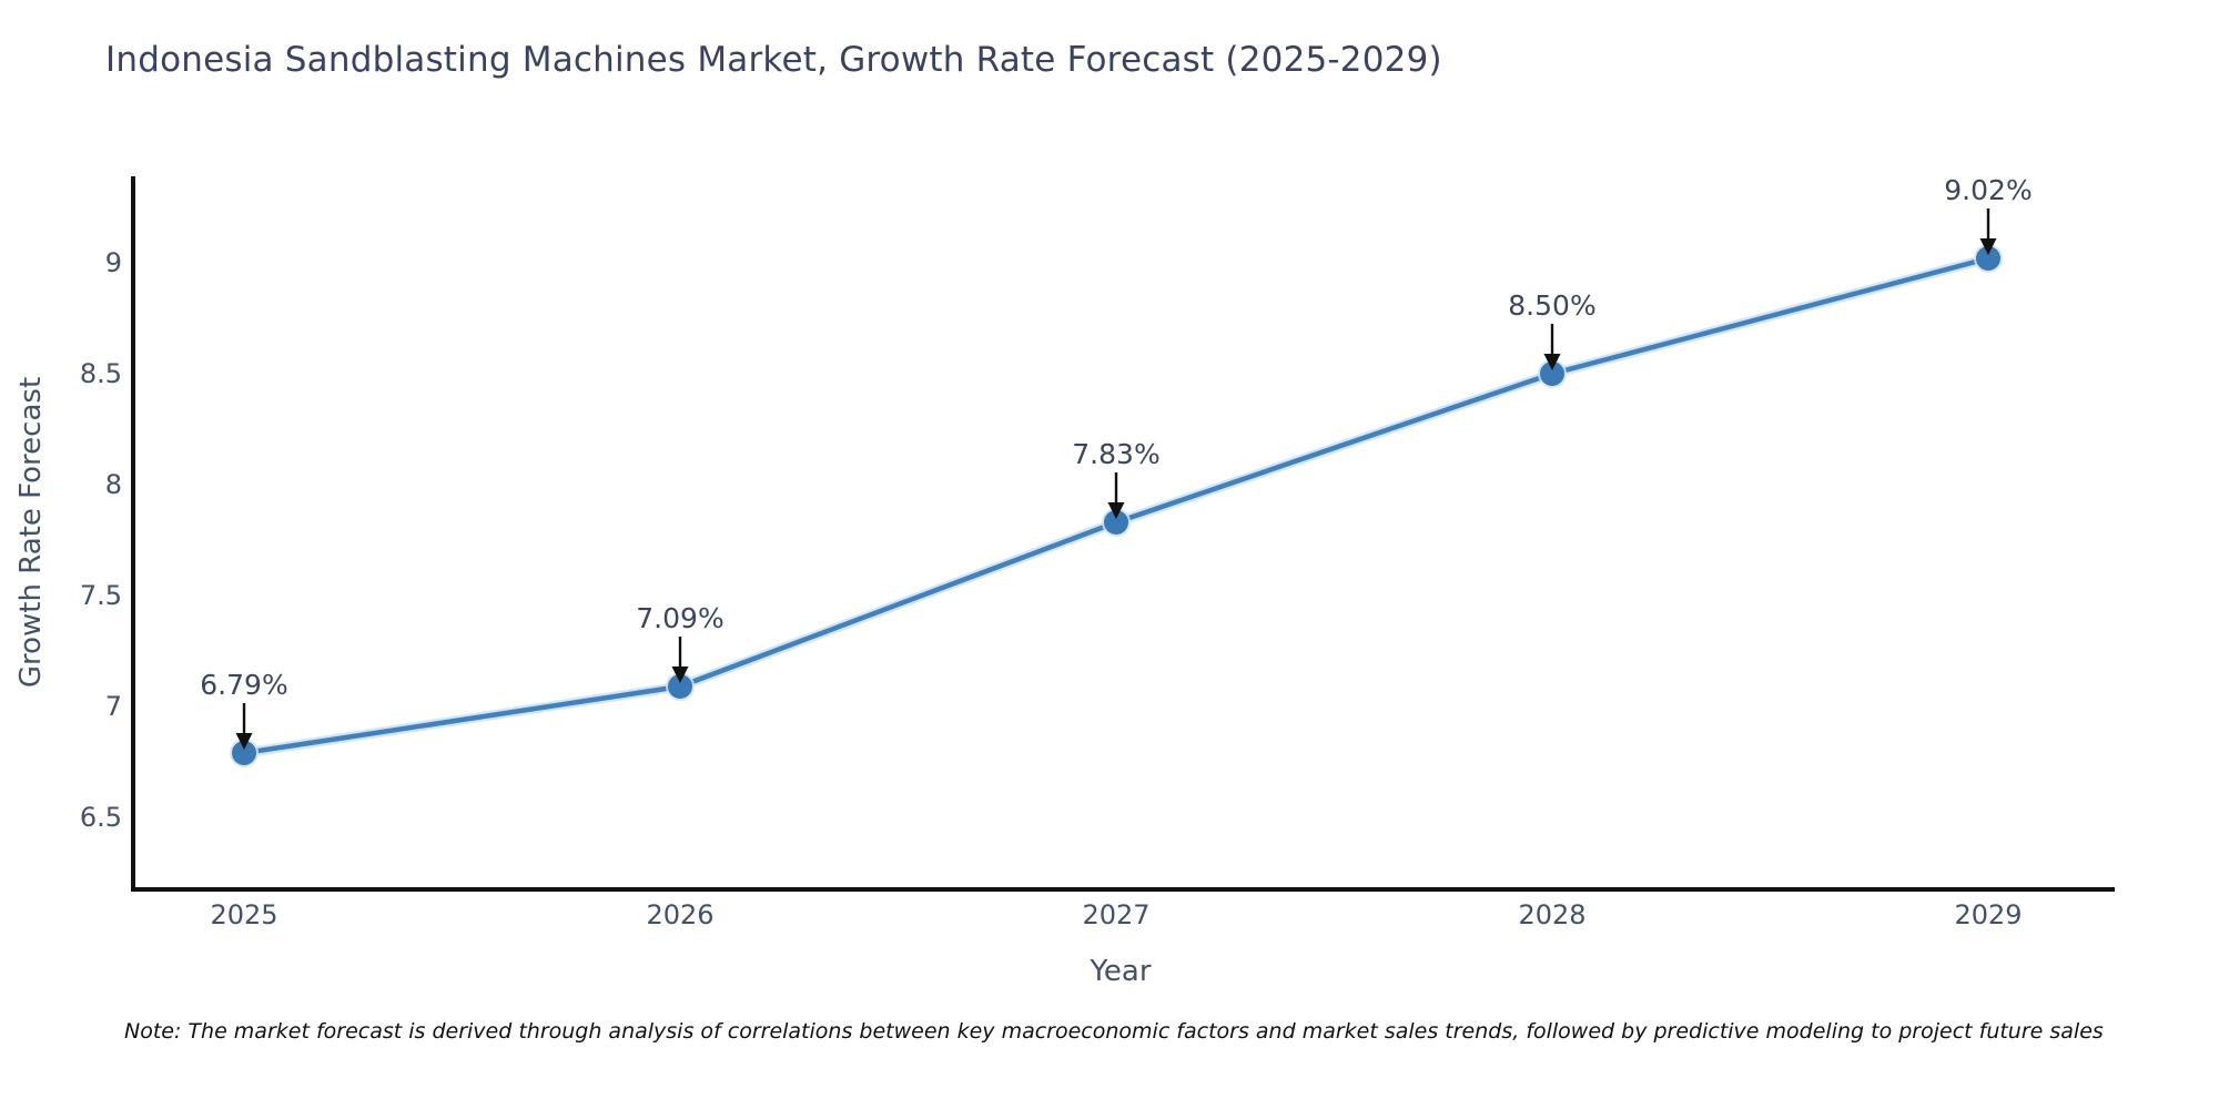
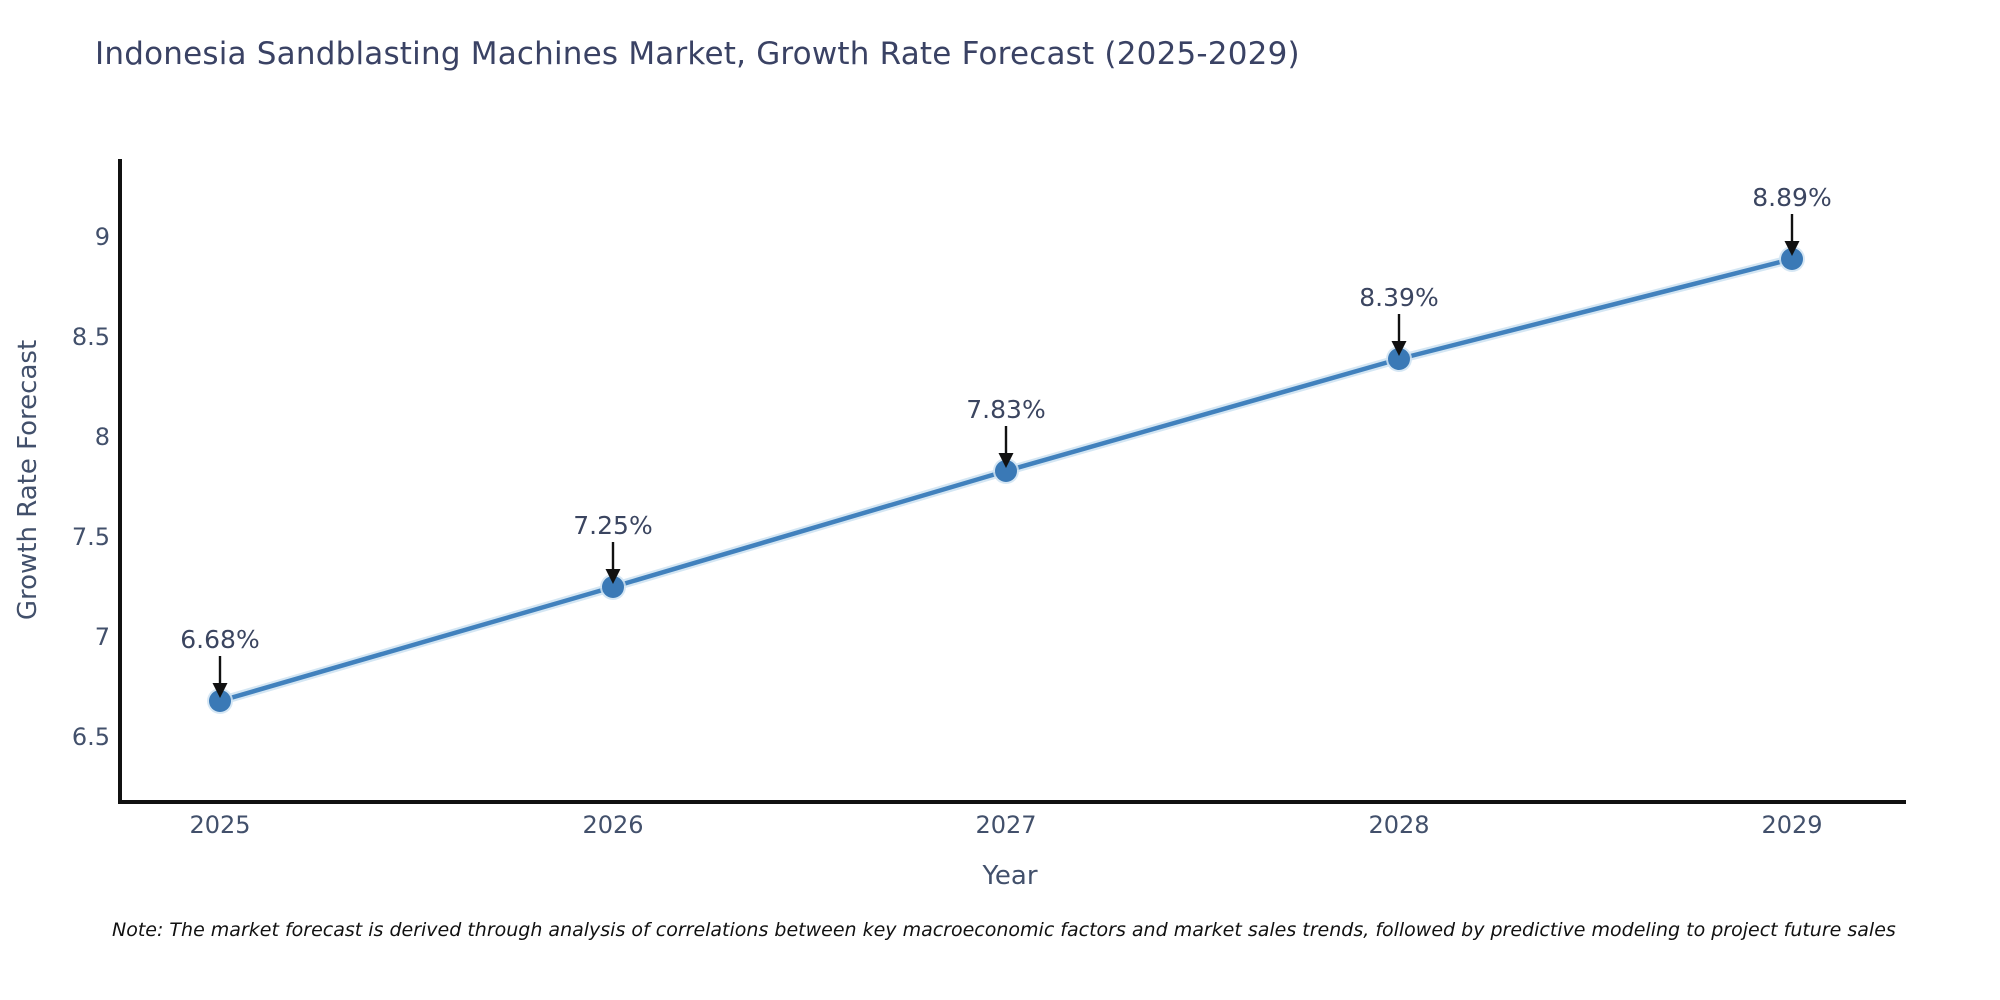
2025: 6.79% -> 6.68%
2026: 7.09% -> 7.25%
2028: 8.50% -> 8.39%
2029: 9.02% -> 8.89%
